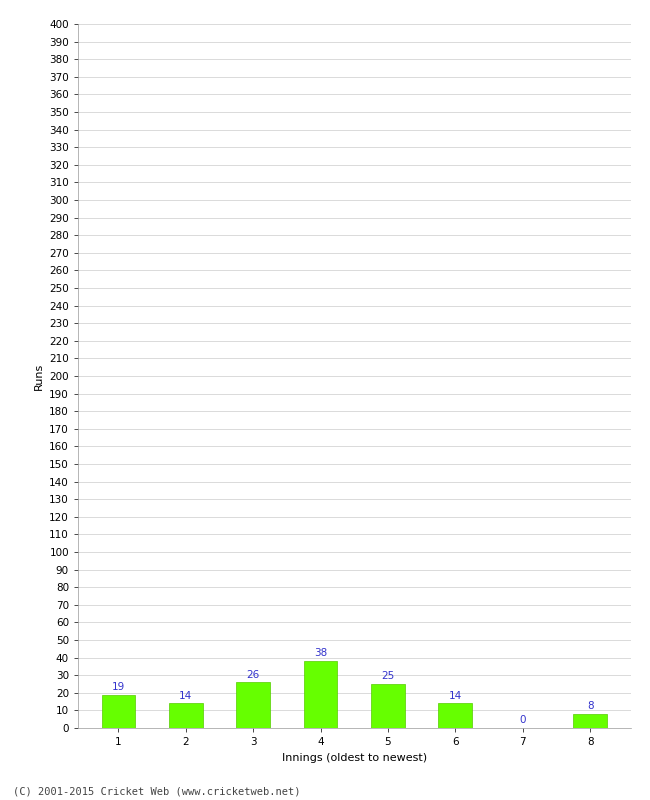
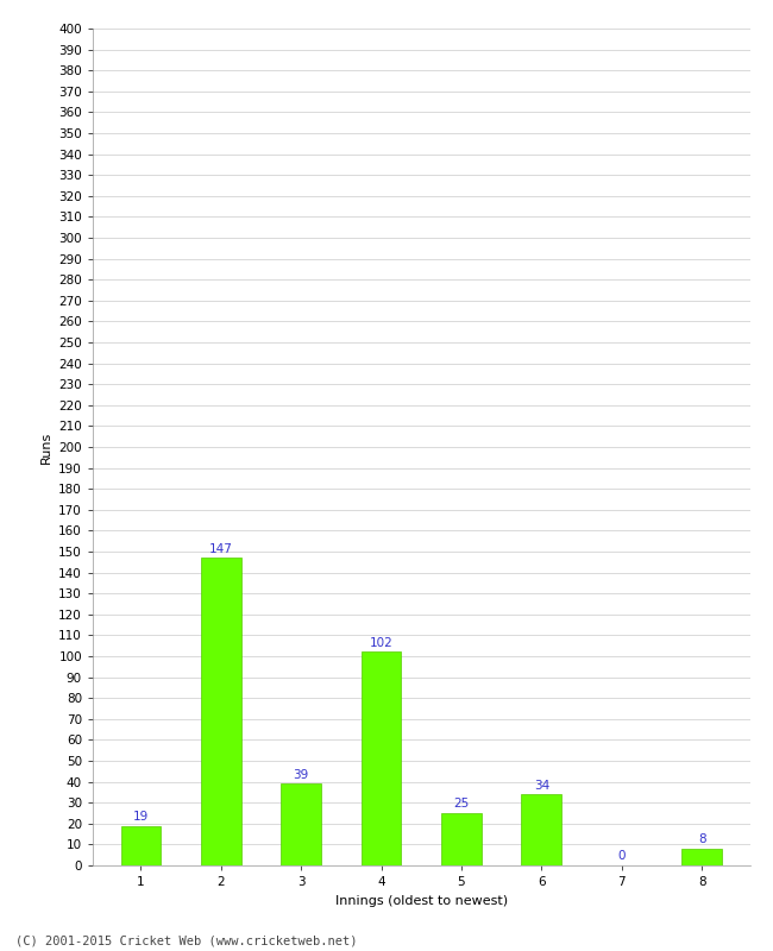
2: 14 -> 147
3: 26 -> 39
4: 38 -> 102
6: 14 -> 34
